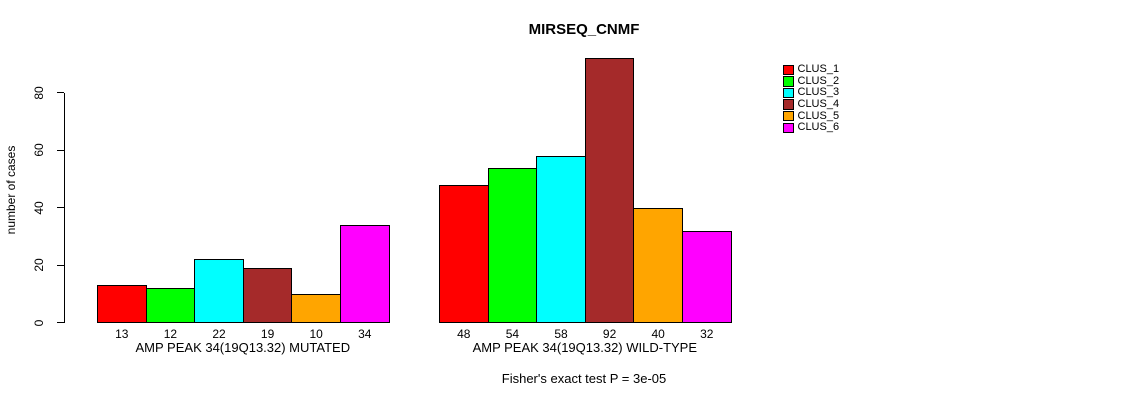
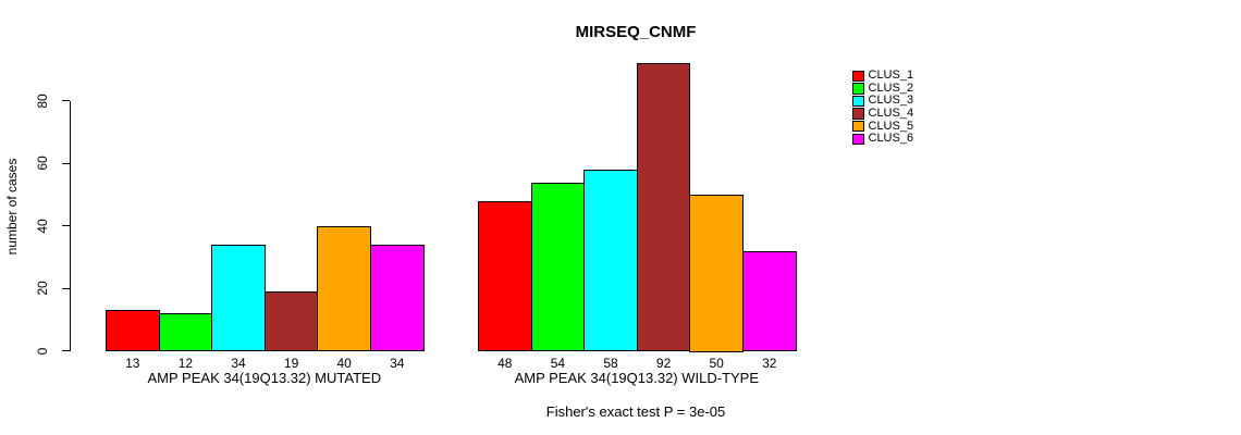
CLUS_3/AMP PEAK 34(19Q13.32) MUTATED: 22 -> 34
CLUS_5/AMP PEAK 34(19Q13.32) MUTATED: 10 -> 40
CLUS_5/AMP PEAK 34(19Q13.32) WILD-TYPE: 40 -> 50
